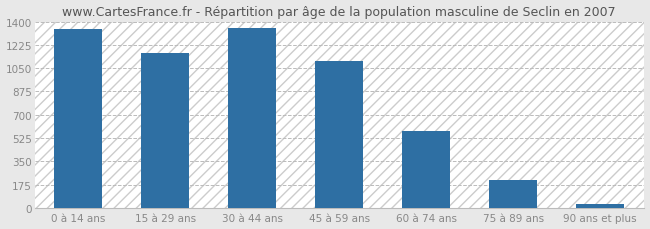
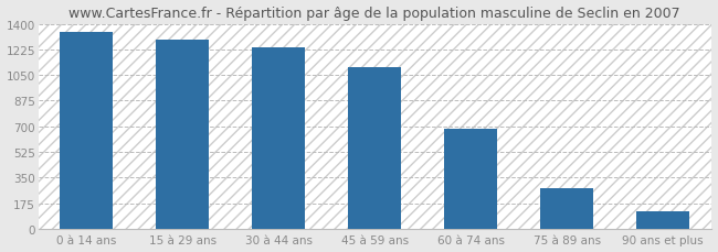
15 à 29 ans: 1160 -> 1290
30 à 44 ans: 1350 -> 1240
60 à 74 ans: 580 -> 680
75 à 89 ans: 210 -> 280
90 ans et plus: 30 -> 120
